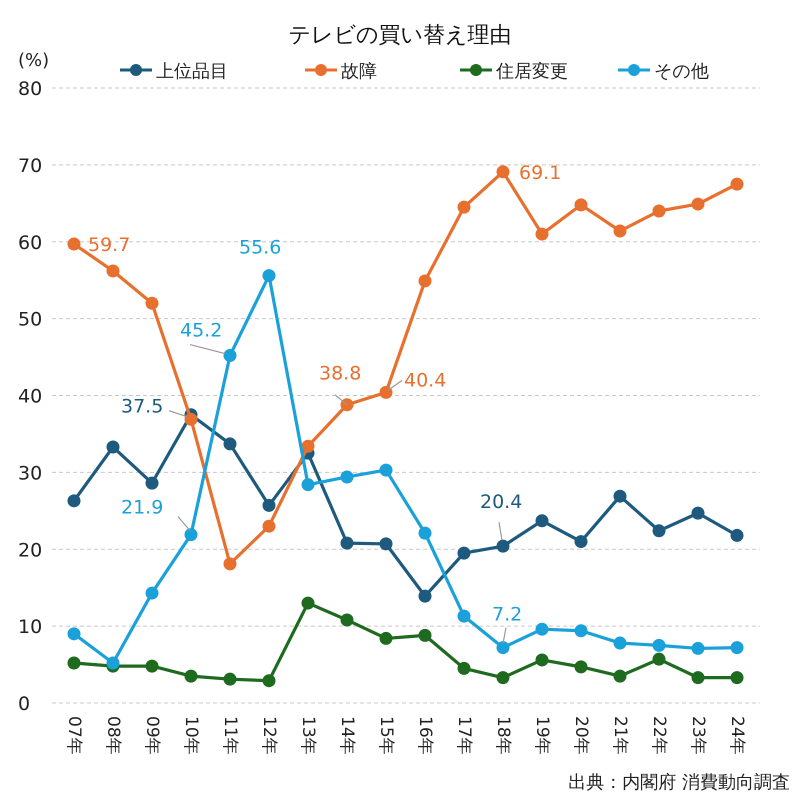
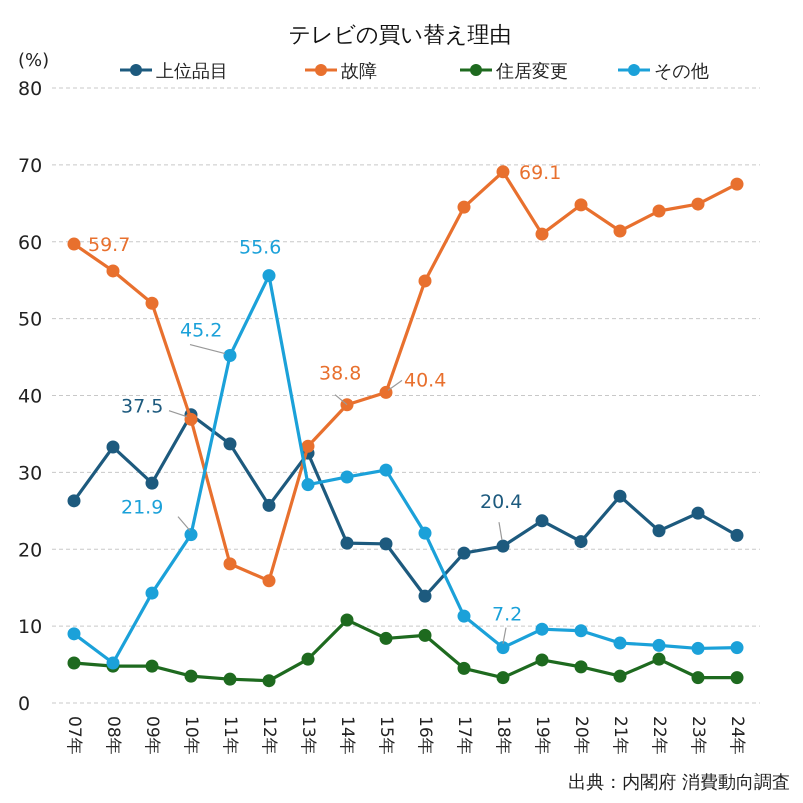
故障/12年: 23 -> 16
住居変更/13年: 13 -> 6
